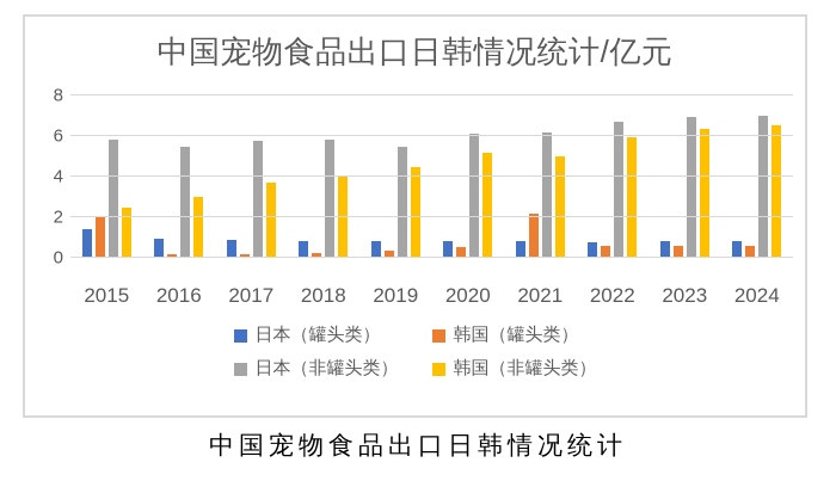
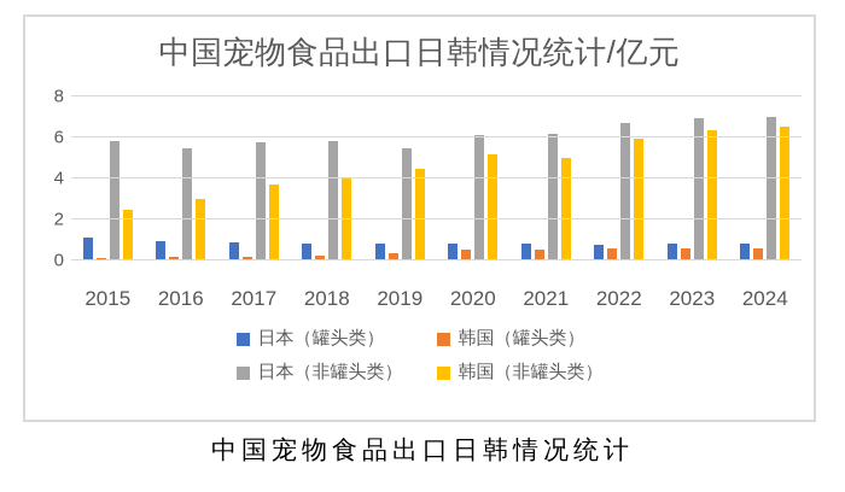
日本（罐头类）/2015: 1.4 -> 1.1
韩国（罐头类）/2015: 2.0 -> 0.1
韩国（罐头类）/2021: 2.2 -> 0.6
